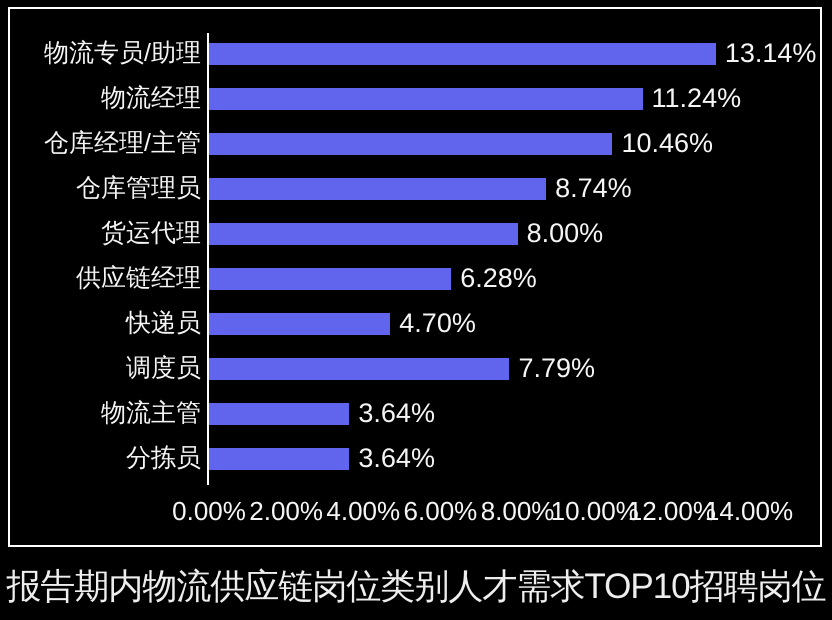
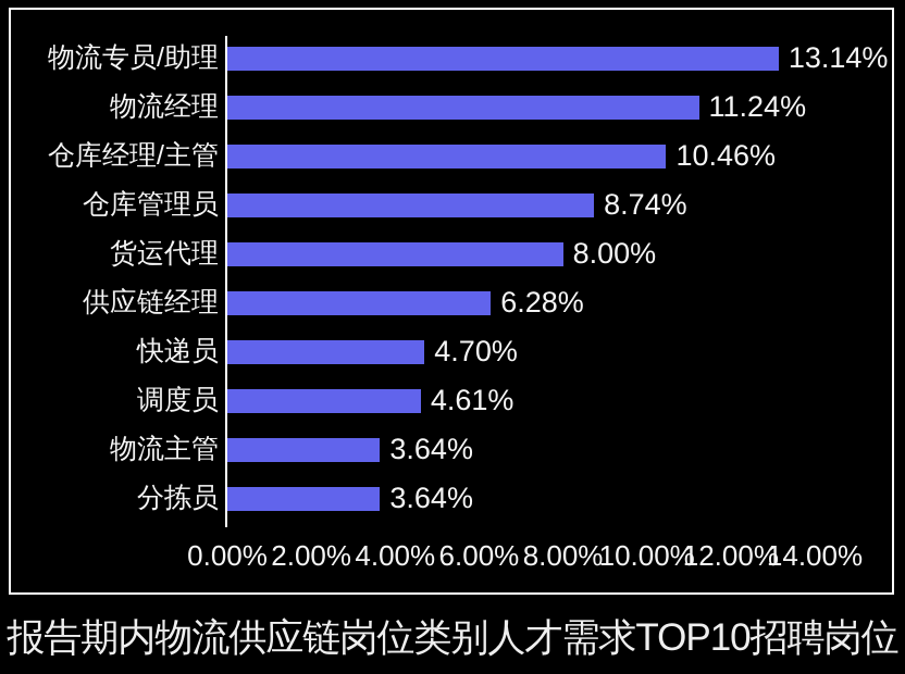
调度员: 7.79% -> 4.61%
